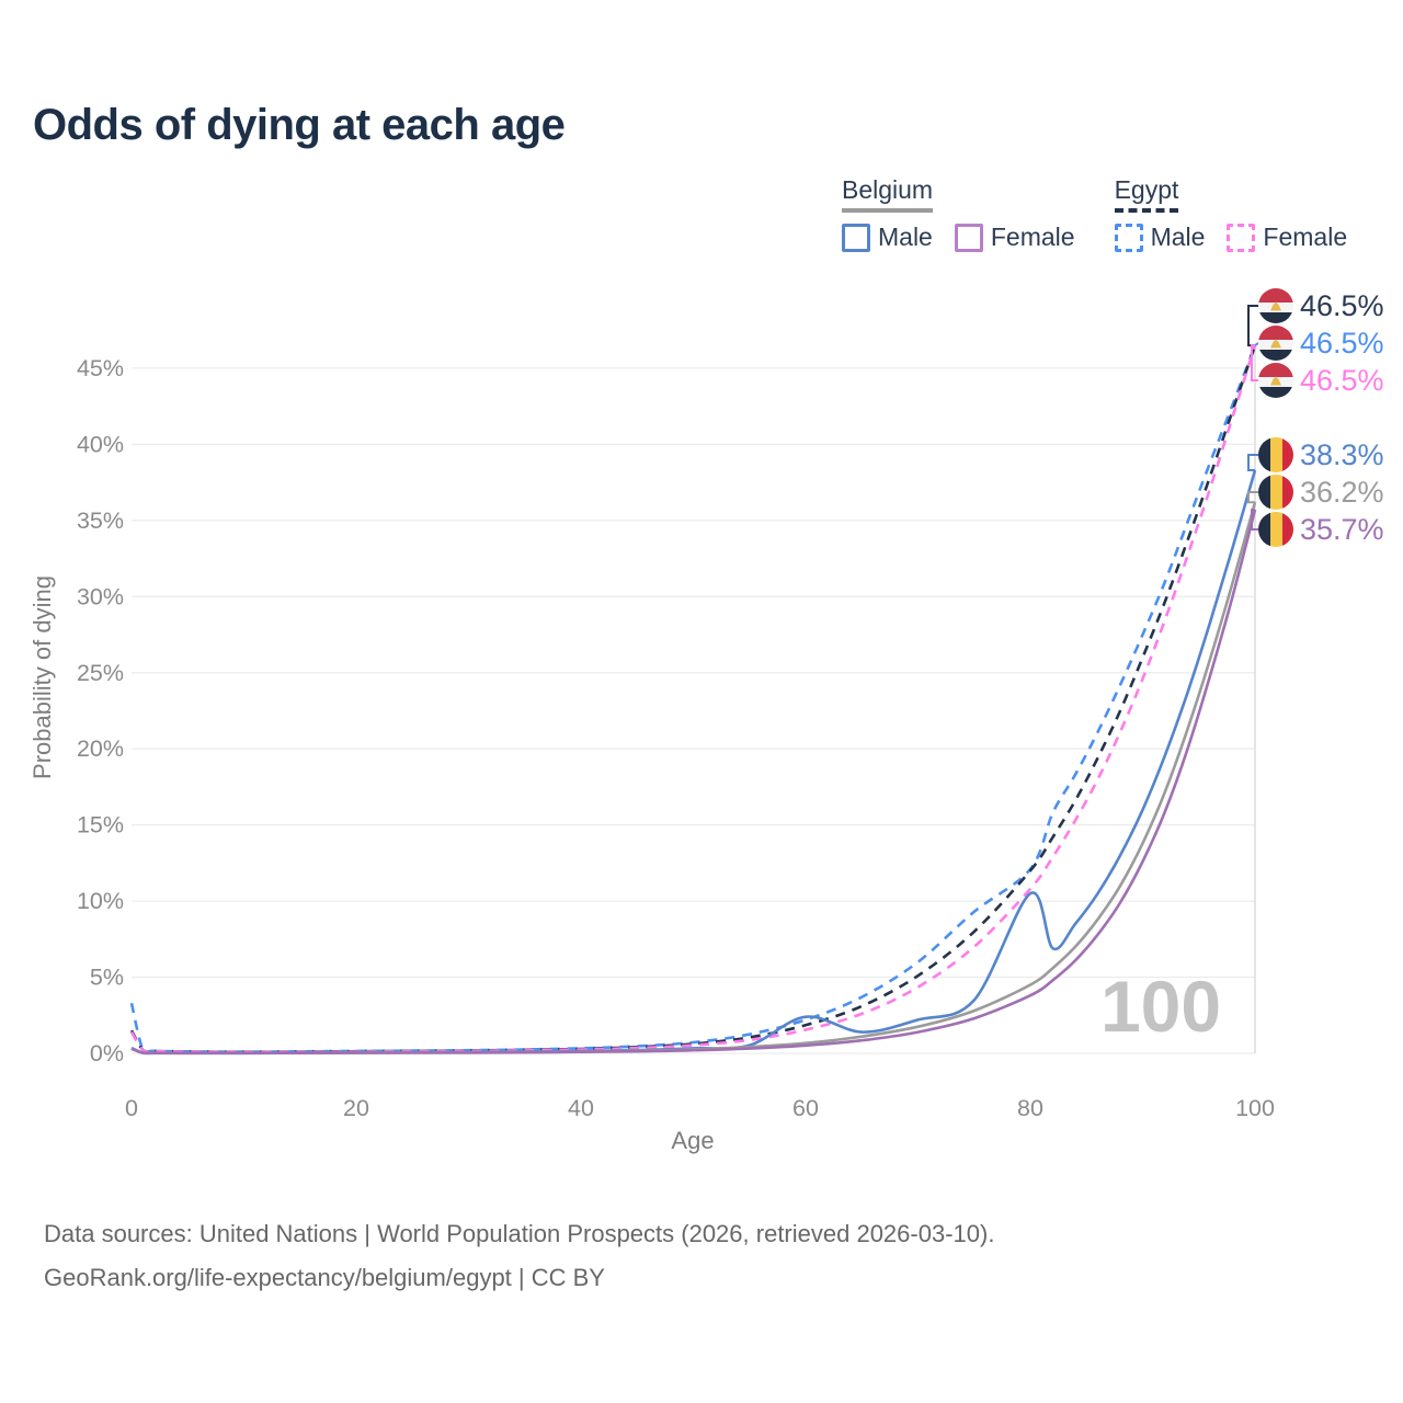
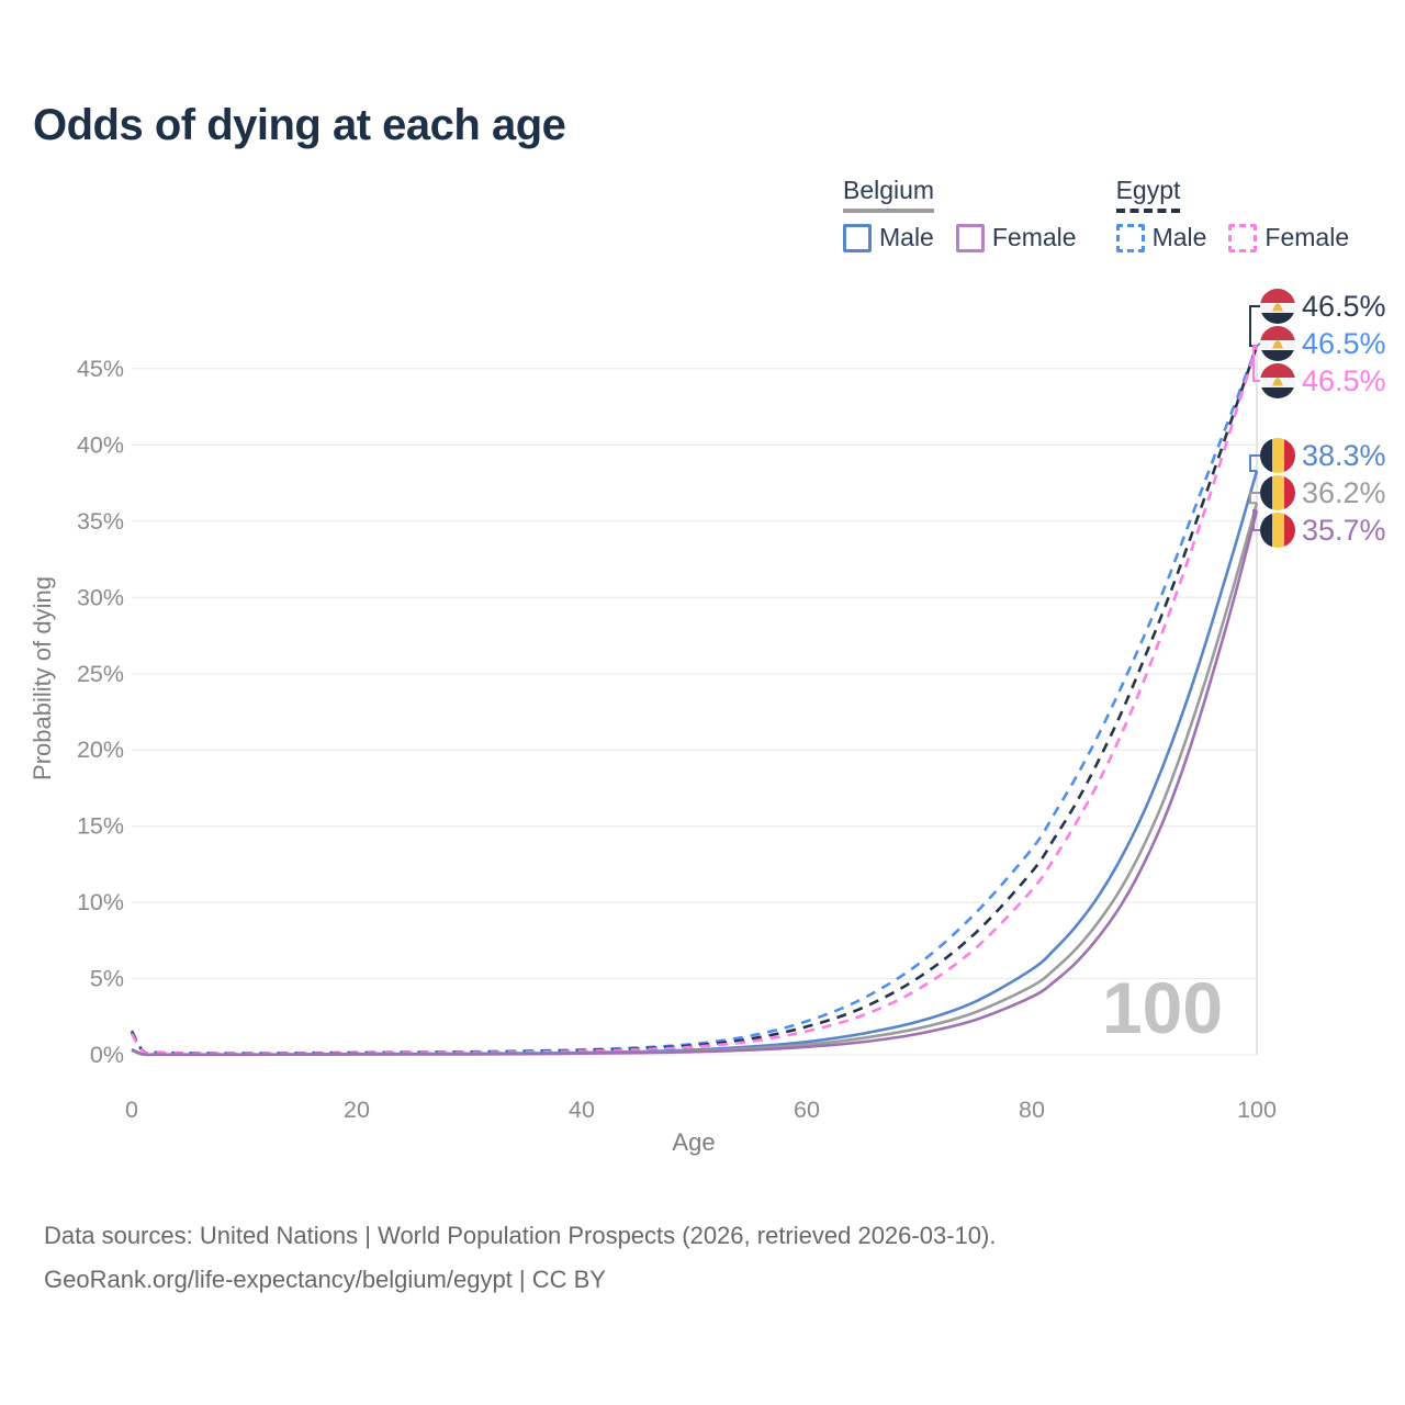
Egypt Male/0: 3.3% -> 1.6%
Belgium Male/60: 2.4% -> 0.8%
Egypt Male/80: 12.1% -> 13.5%
Belgium Male/80: 10.5% -> 5.6%
